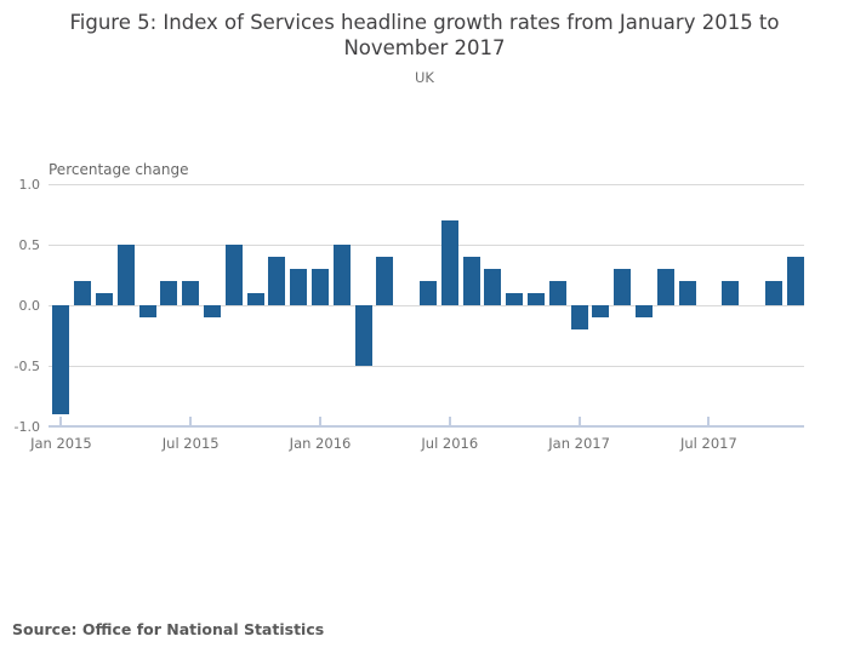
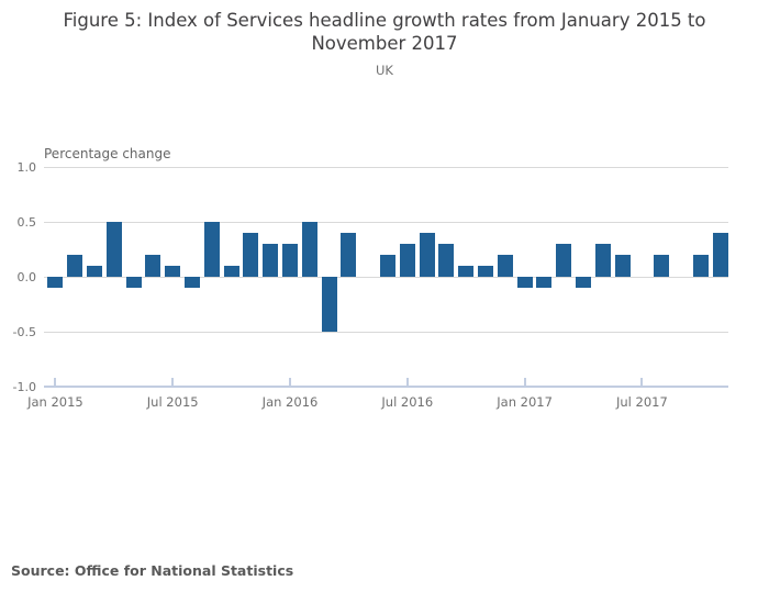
Jan 2015: -0.9 -> -0.1
Jul 2015: 0.2 -> 0.1
Jul 2016: 0.7 -> 0.3
Jan 2017: -0.2 -> -0.1
